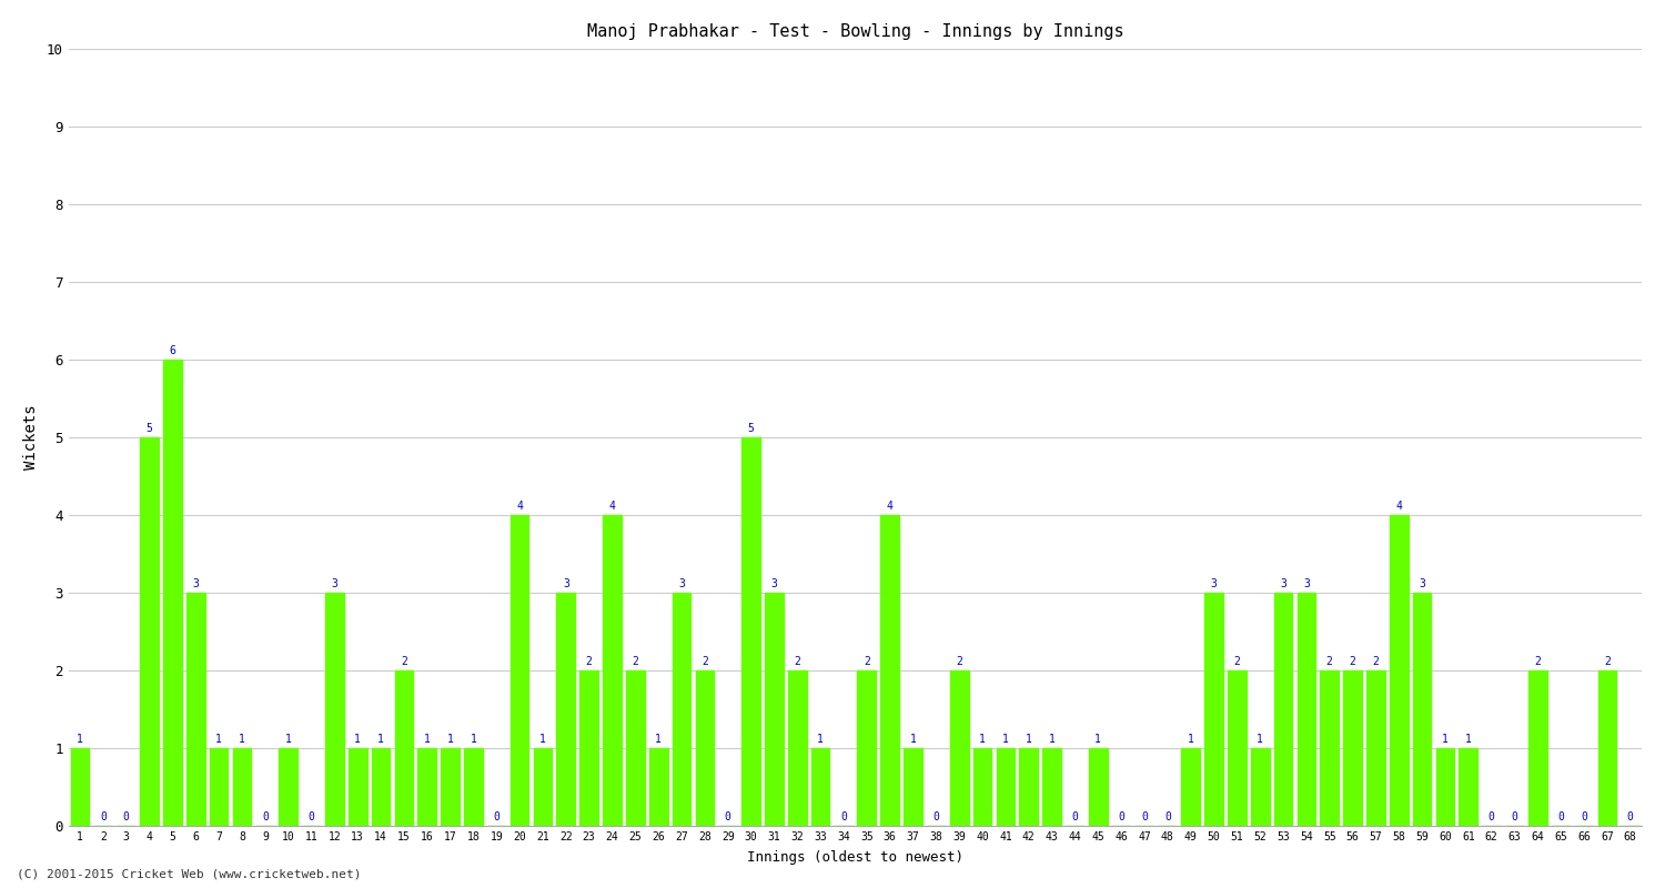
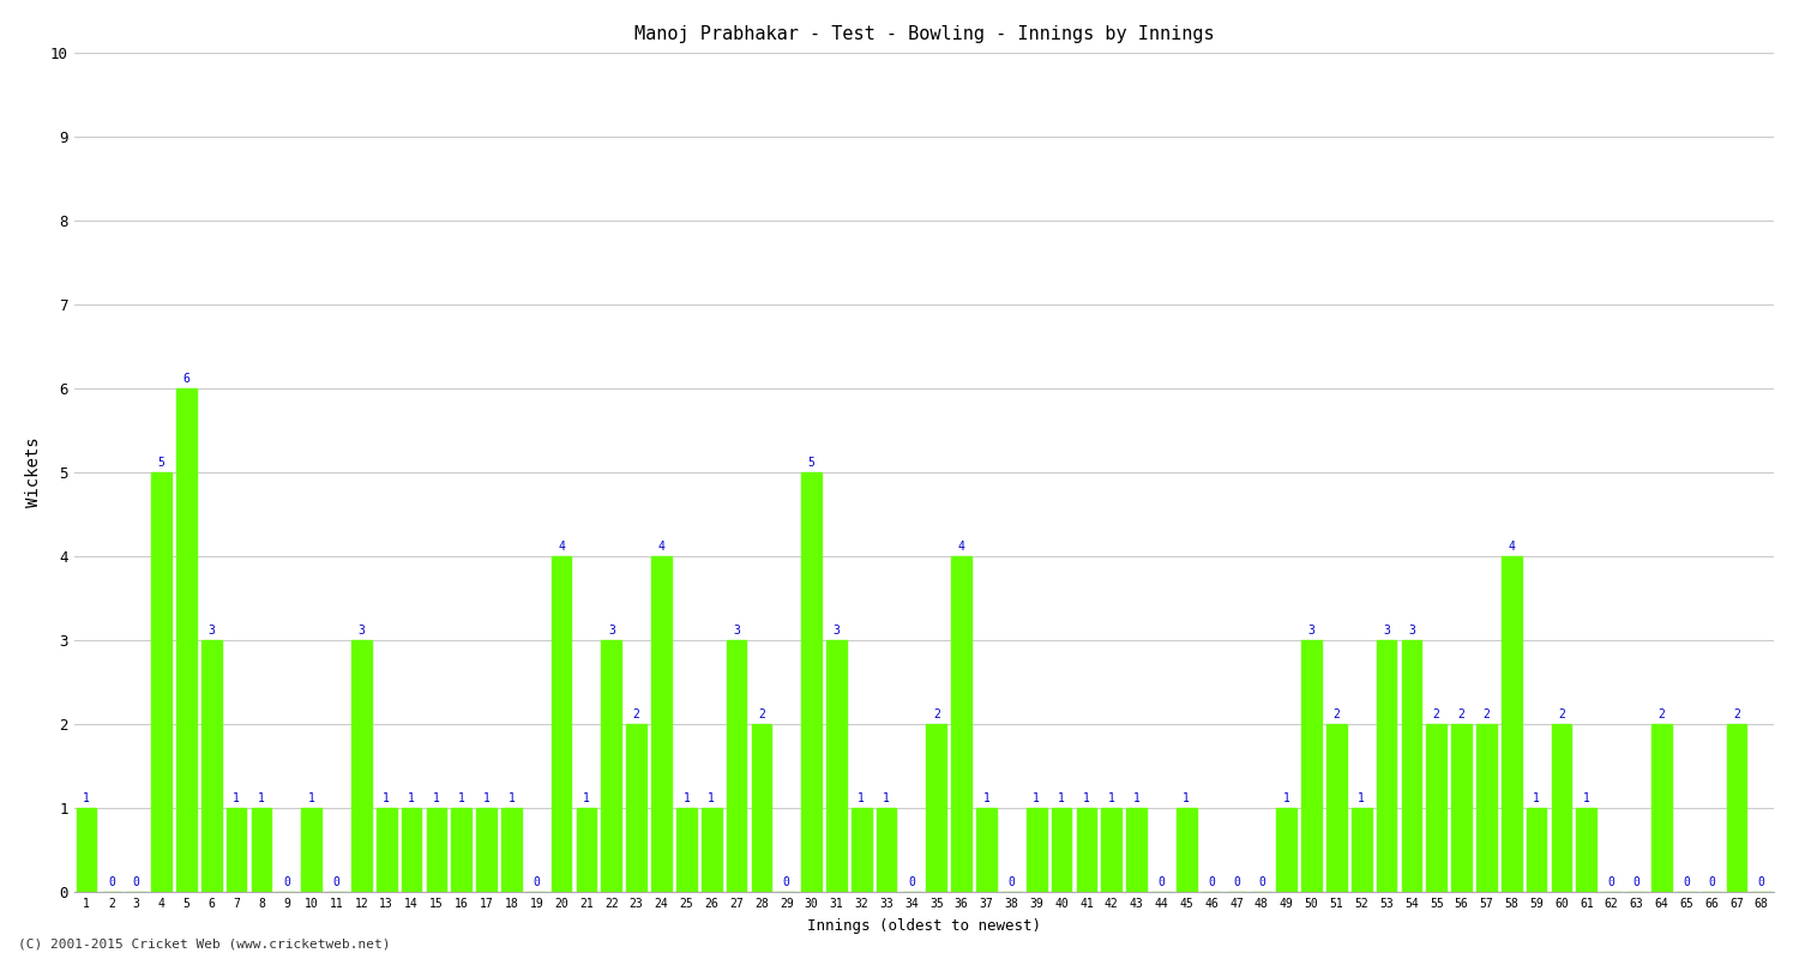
15: 2 -> 1
25: 2 -> 1
32: 2 -> 1
39: 2 -> 1
59: 3 -> 1
60: 1 -> 2
